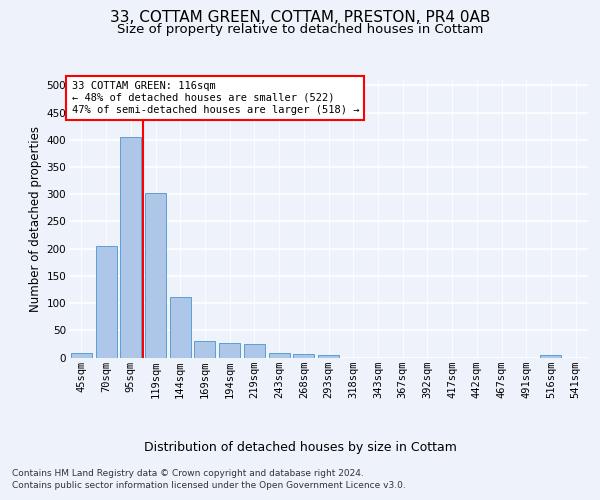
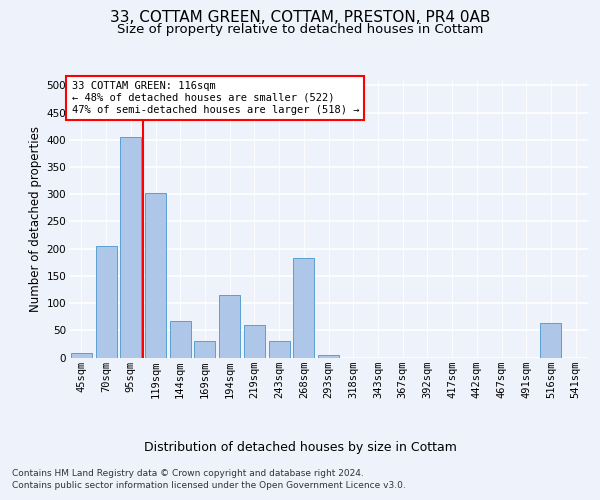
144sqm: 112 -> 68
194sqm: 27 -> 114
219sqm: 25 -> 60
243sqm: 8 -> 30
268sqm: 6 -> 182
516sqm: 4 -> 64
